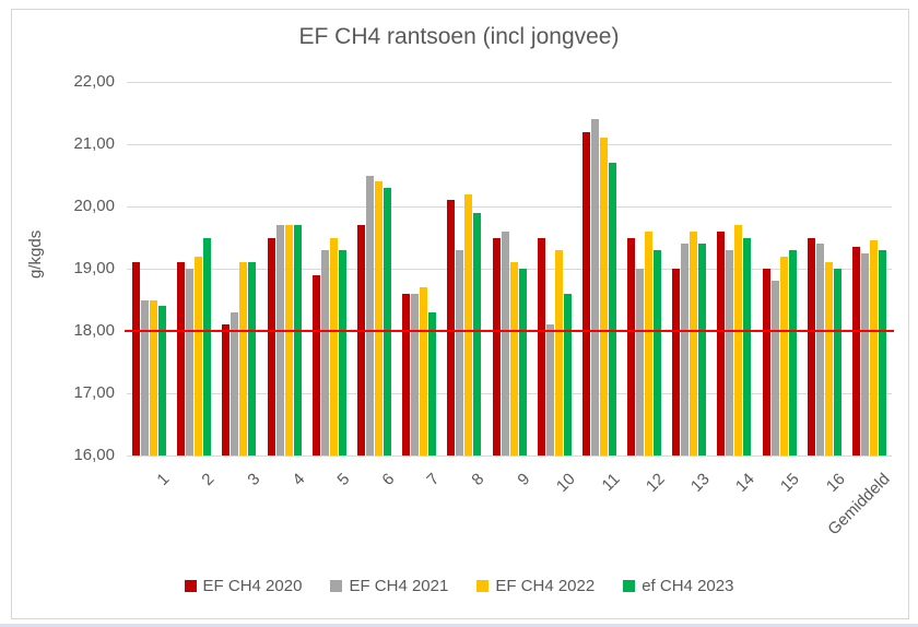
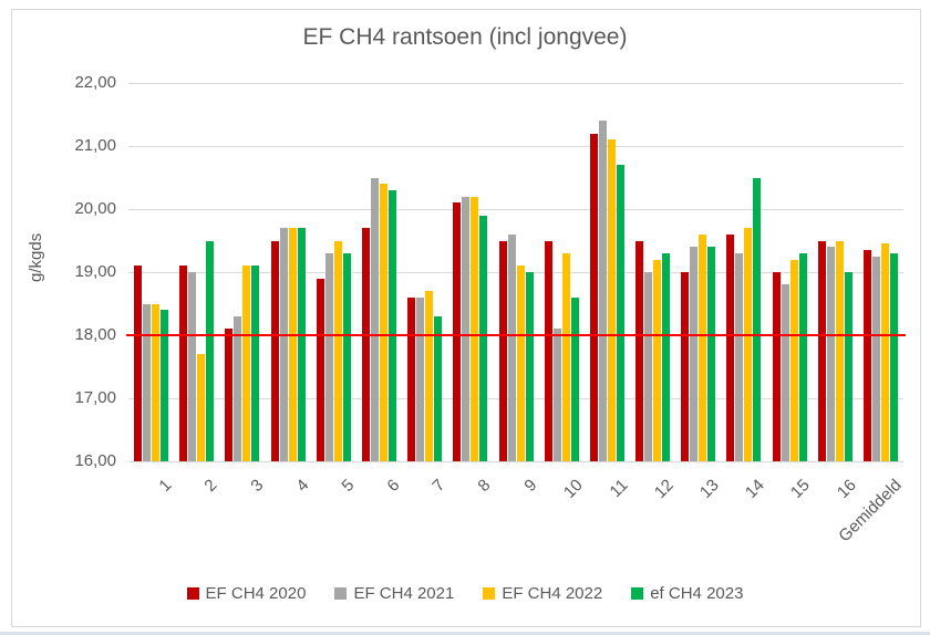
EF CH4 2022/2: 19,2 -> 17,7
EF CH4 2021/8: 19,3 -> 20,2
EF CH4 2022/12: 19,6 -> 19,2
ef CH4 2023/14: 19,5 -> 20,5
EF CH4 2022/16: 19,1 -> 19,5
